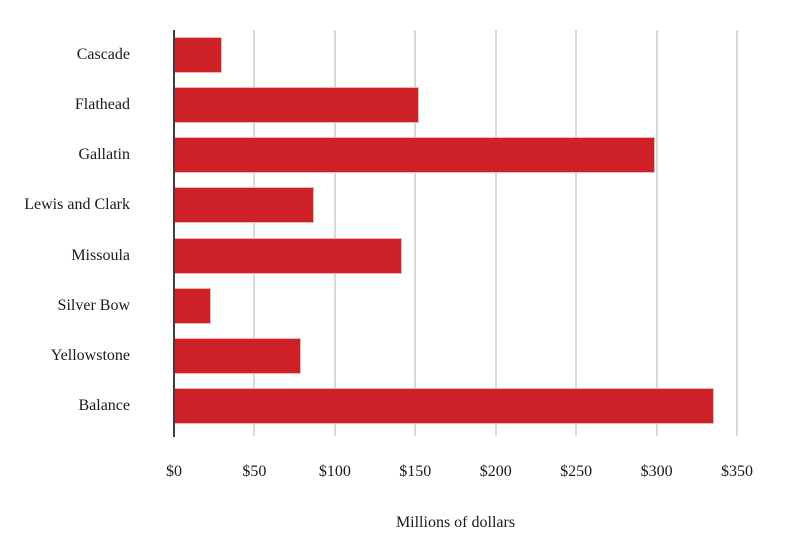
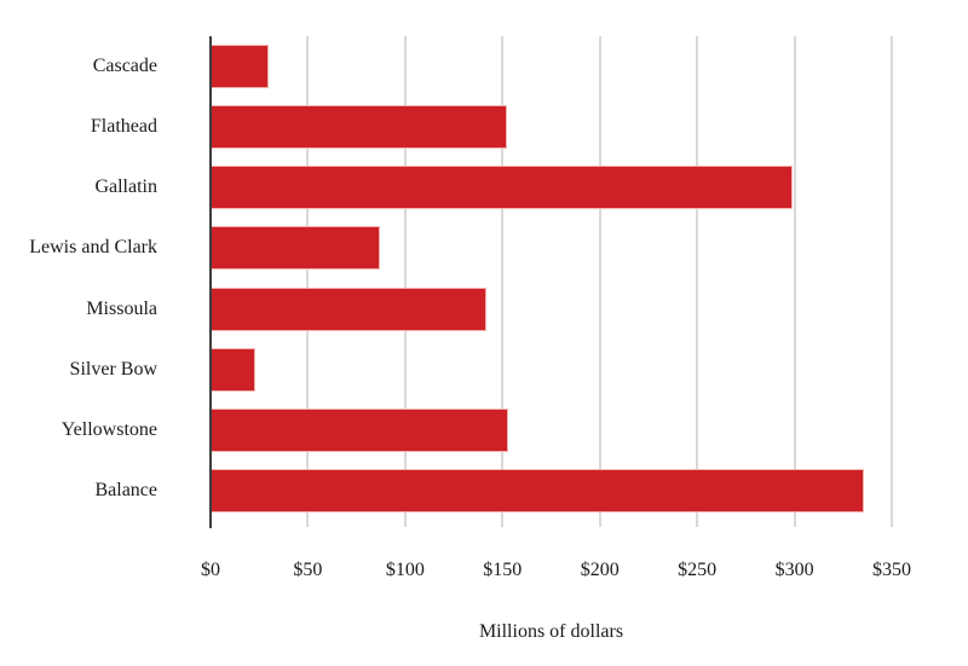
Yellowstone: $79 -> $153
